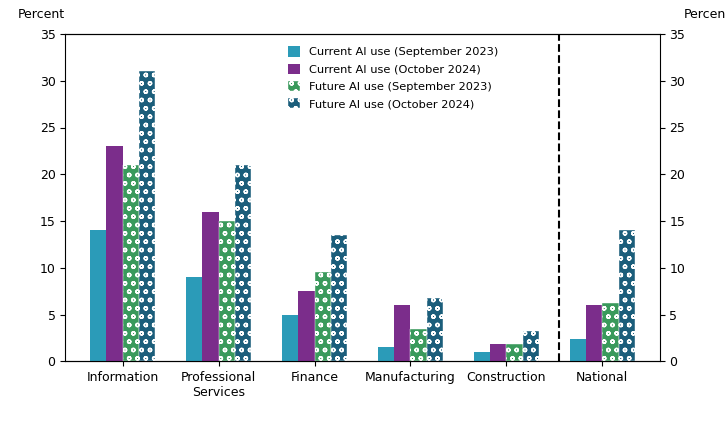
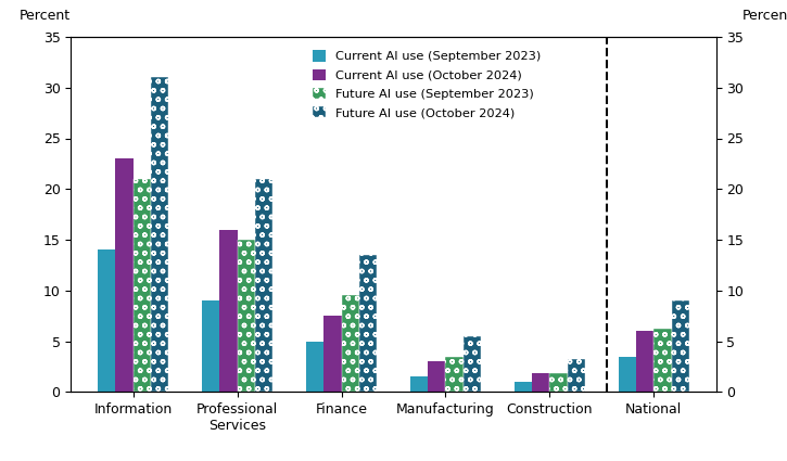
Current AI use (October 2024)/Manufacturing: 6.0 -> 3.0
Future AI use (October 2024)/Manufacturing: 6.8 -> 5.5
Current AI use (September 2023)/National: 2.4 -> 3.5
Future AI use (October 2024)/National: 14.0 -> 9.0
